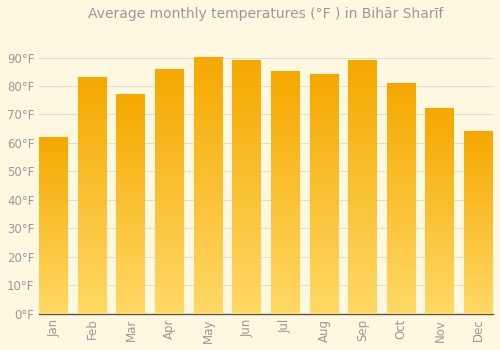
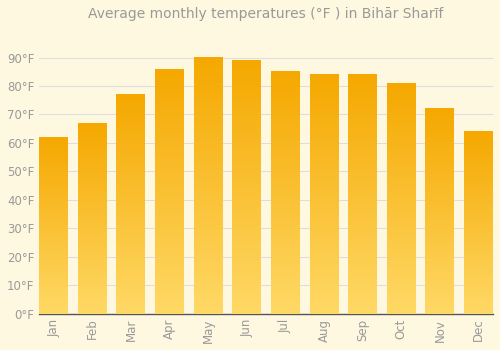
Feb: 83°F -> 67°F
Sep: 89°F -> 84°F
